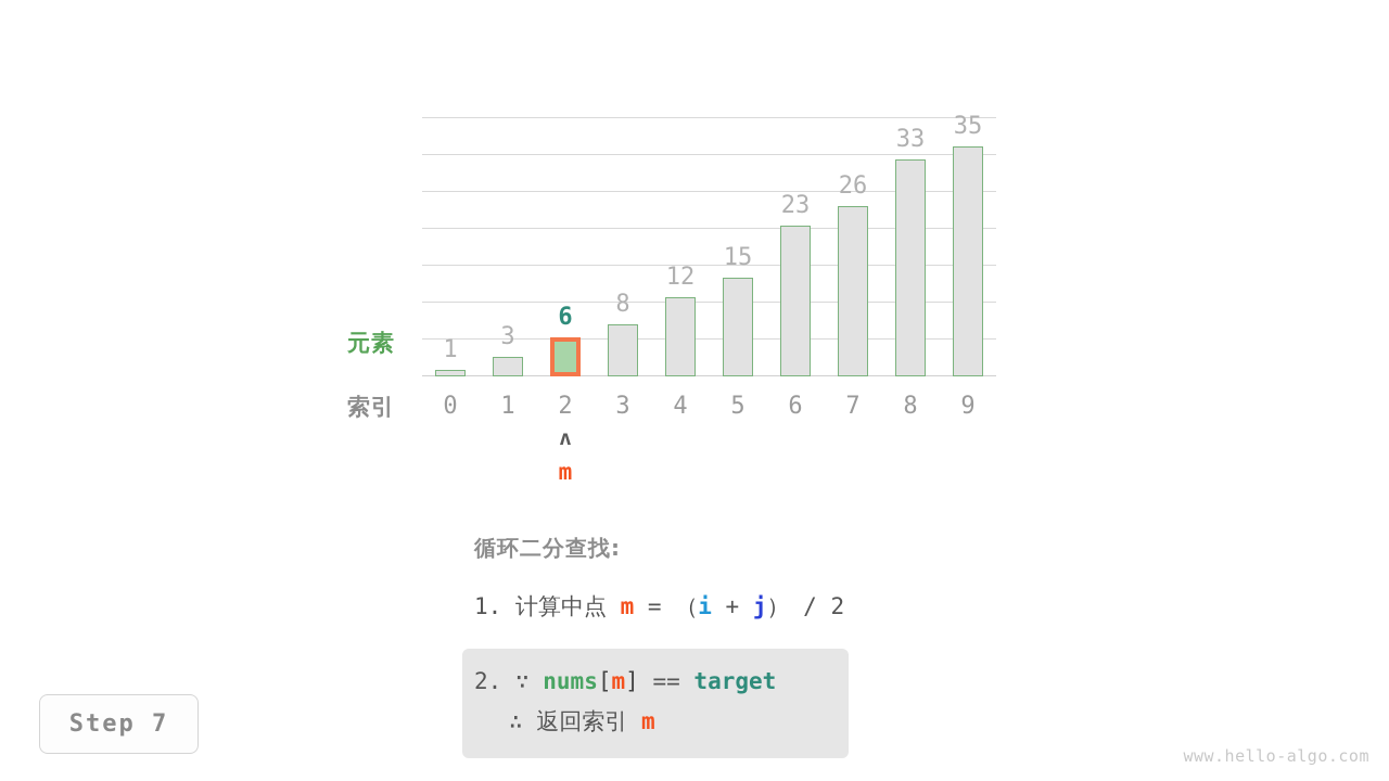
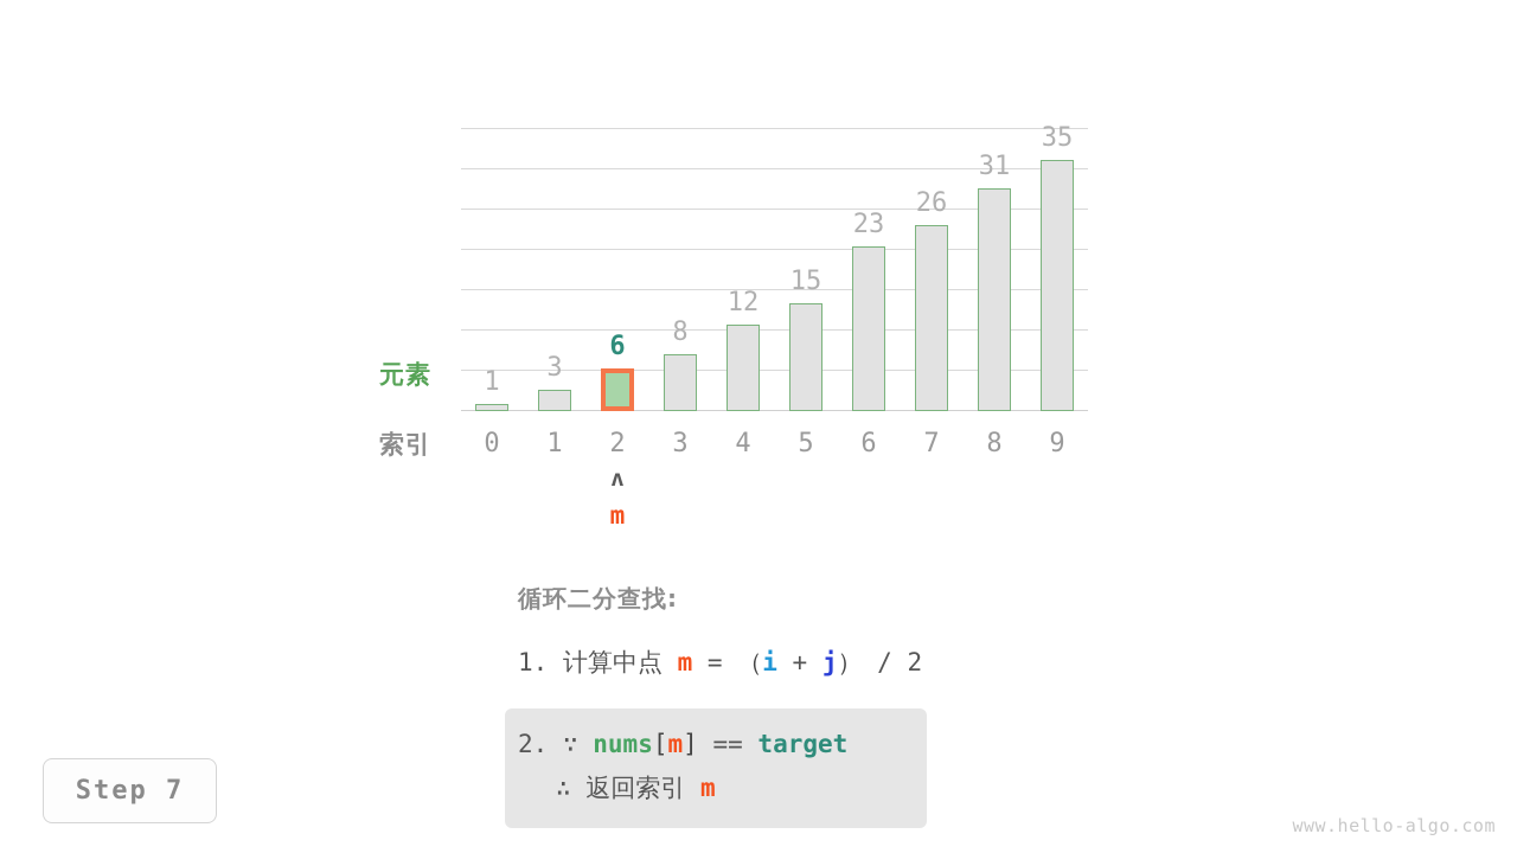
8: 33 -> 31
